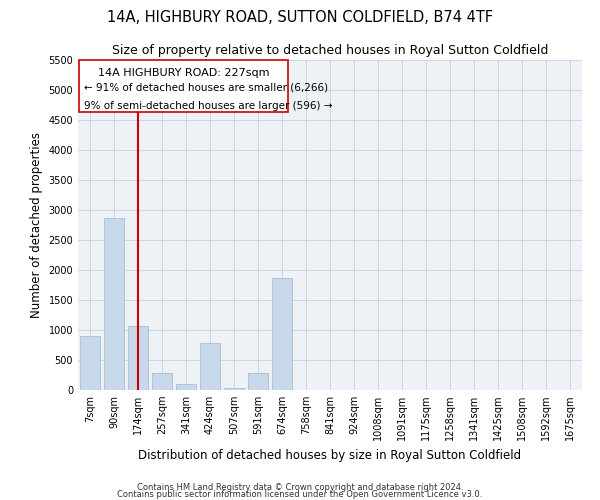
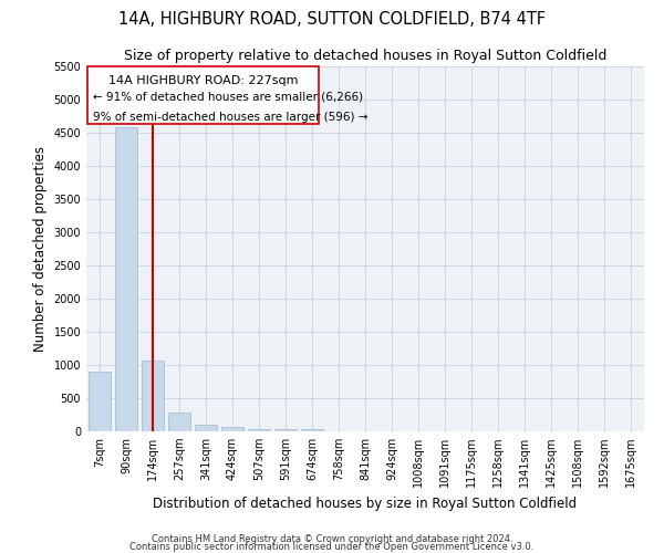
90sqm: 2860 -> 4580
424sqm: 780 -> 70
591sqm: 280 -> 40
674sqm: 1860 -> 30
